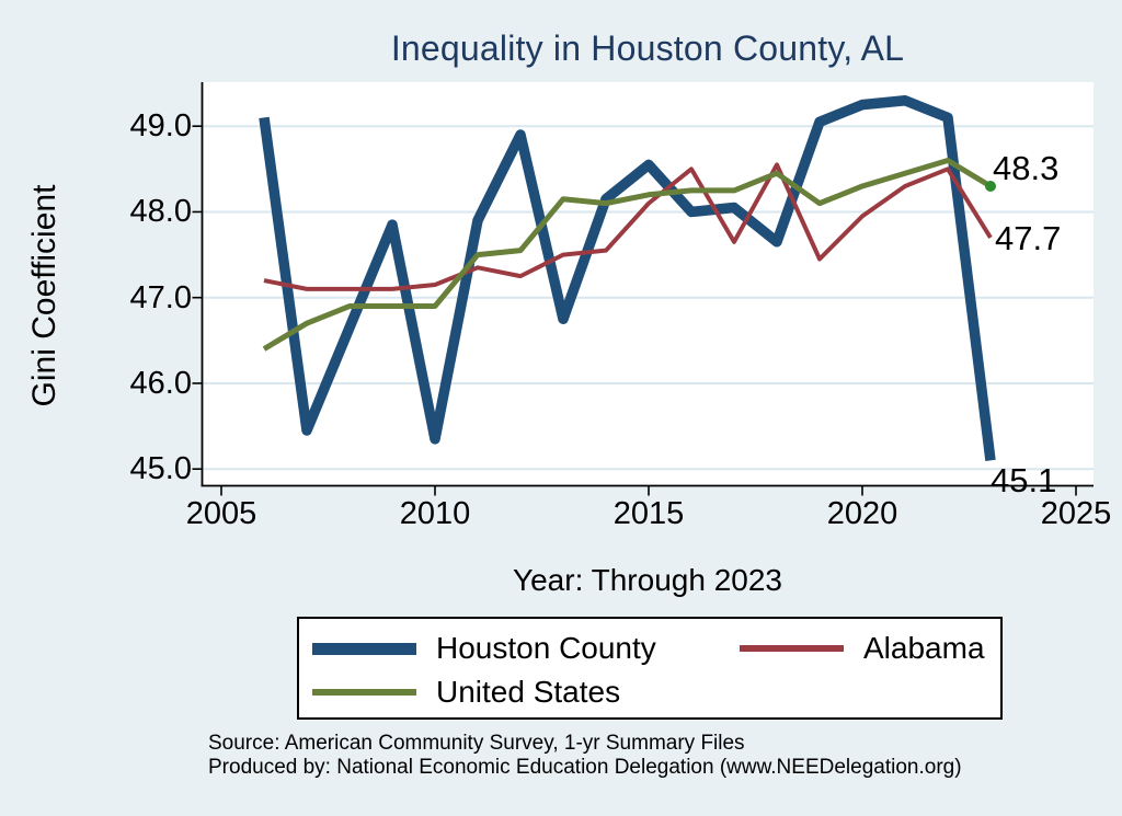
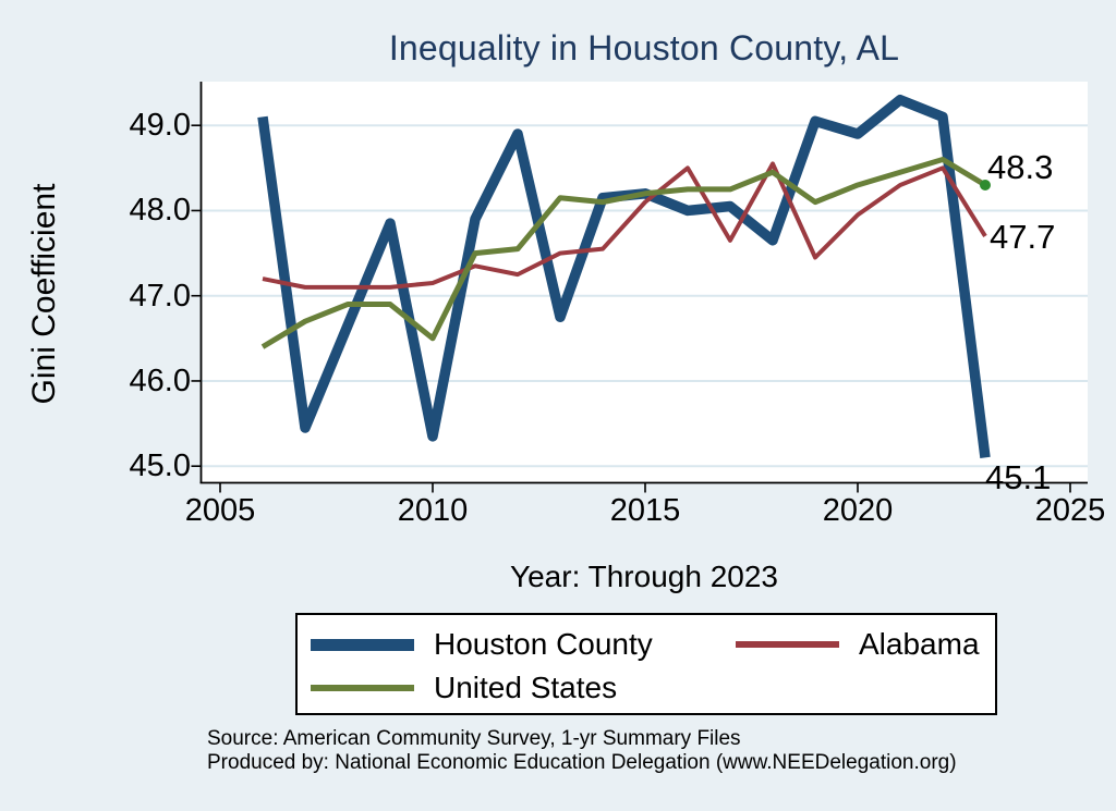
United States/2010: 46.9 -> 46.5
Houston County/2015: 48.5 -> 48.2
Houston County/2020: 49.2 -> 48.9
